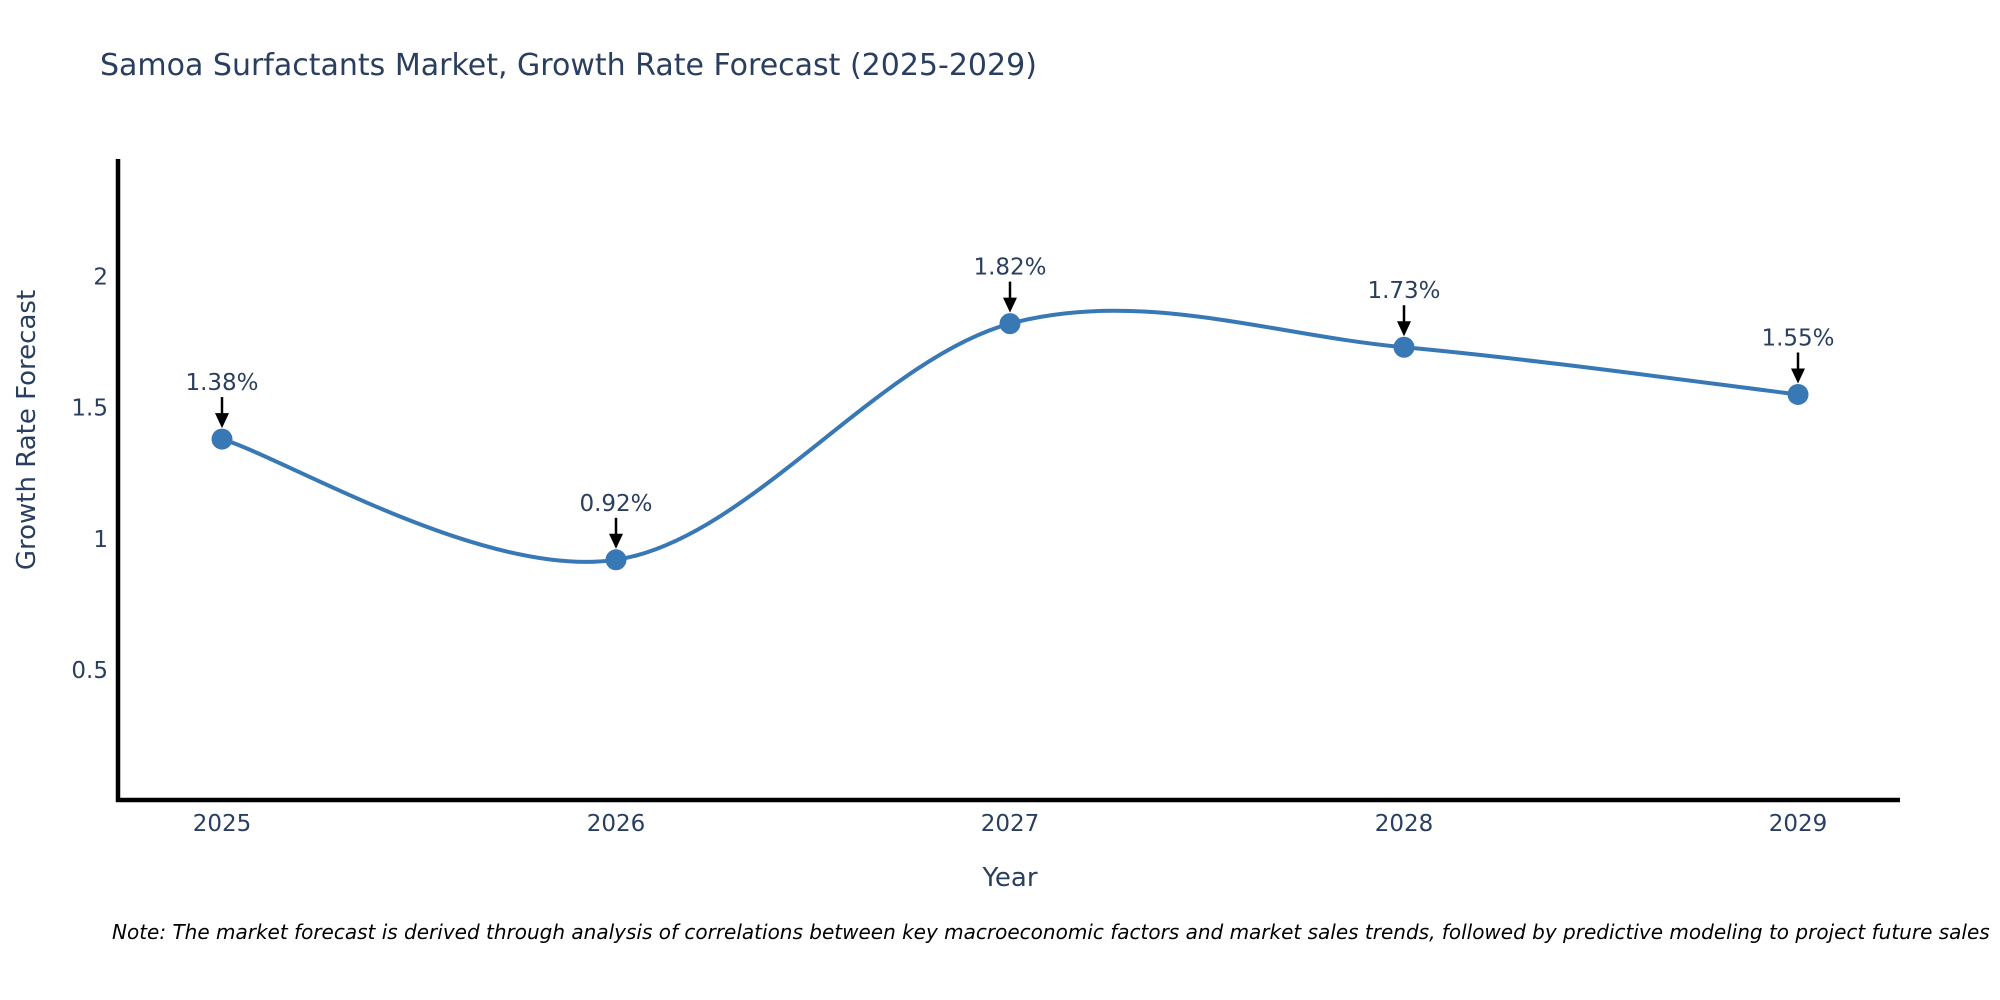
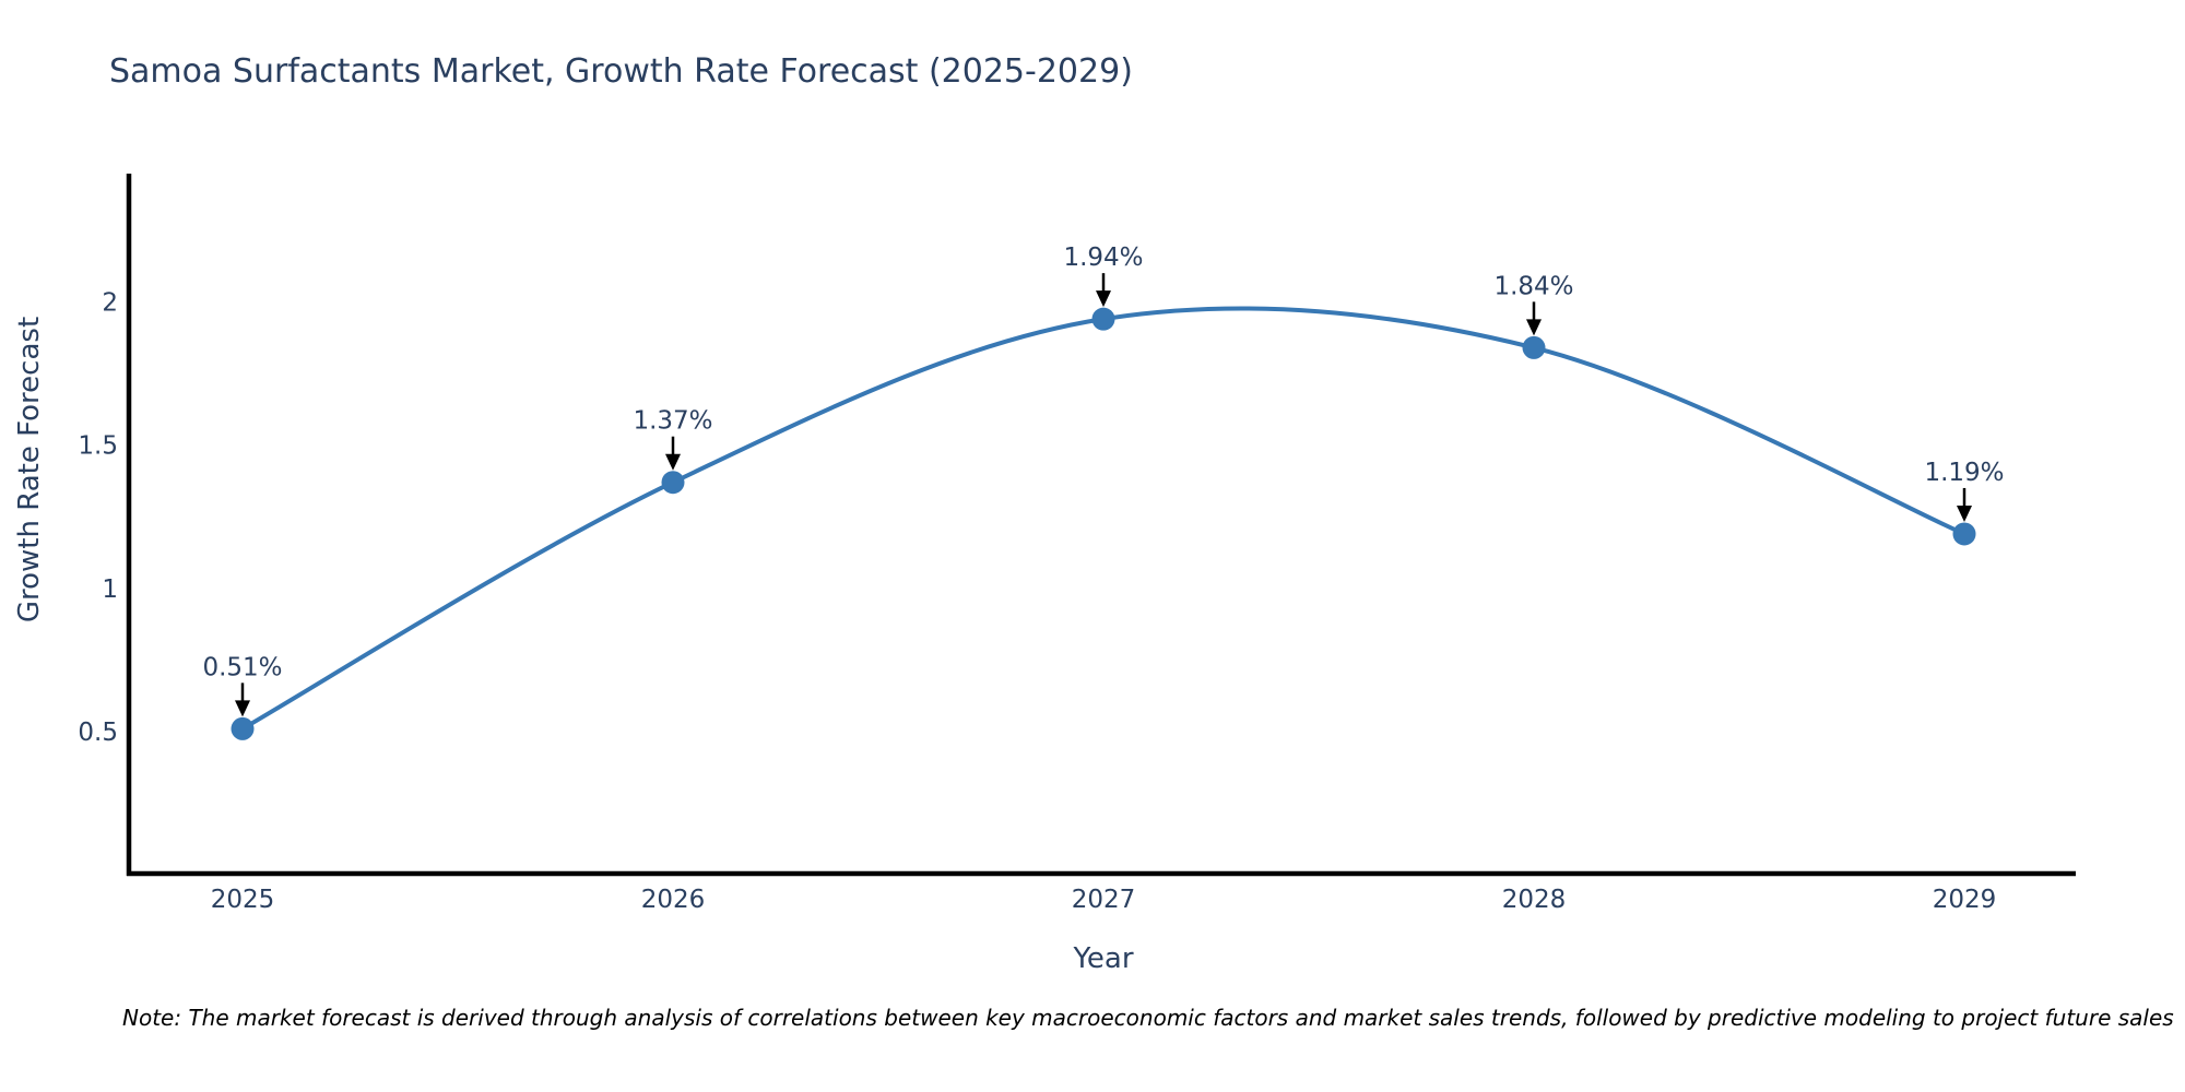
2025: 1.38% -> 0.51%
2026: 0.92% -> 1.37%
2027: 1.82% -> 1.94%
2028: 1.73% -> 1.84%
2029: 1.55% -> 1.19%
